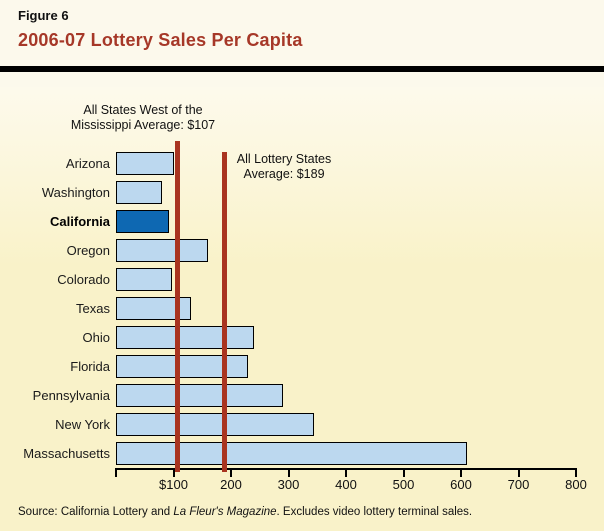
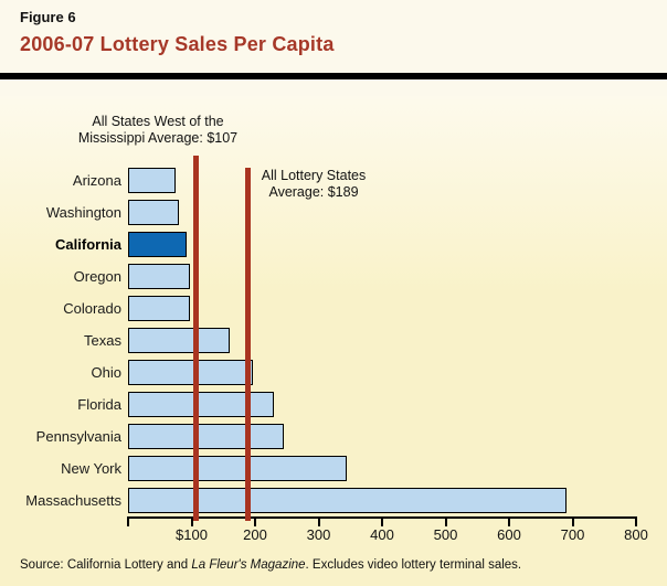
Arizona: 100 -> 80
Oregon: 160 -> 100
Texas: 130 -> 160
Ohio: 240 -> 200
Pennsylvania: 290 -> 240
Massachusetts: 610 -> 690
